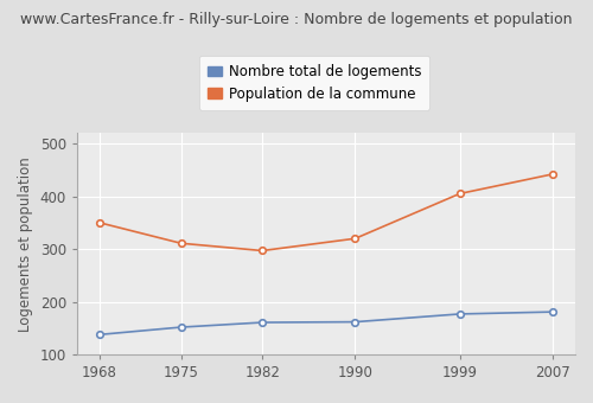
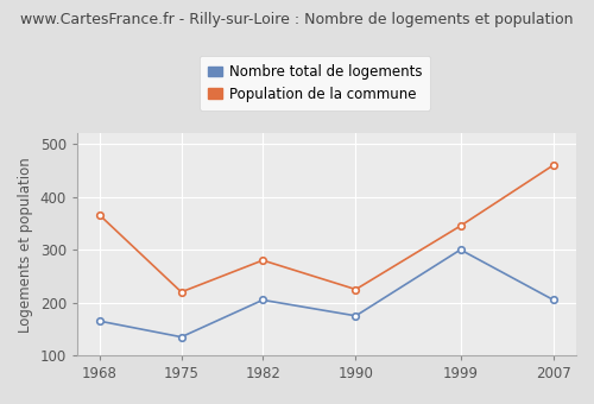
Nombre total de logements/1968: 138 -> 165
Population de la commune/1968: 350 -> 365
Nombre total de logements/1975: 152 -> 135
Population de la commune/1975: 311 -> 220
Nombre total de logements/1982: 161 -> 205
Population de la commune/1982: 297 -> 280
Nombre total de logements/1990: 162 -> 175
Population de la commune/1990: 320 -> 225
Nombre total de logements/1999: 177 -> 300
Population de la commune/1999: 405 -> 345
Nombre total de logements/2007: 181 -> 205
Population de la commune/2007: 442 -> 460
